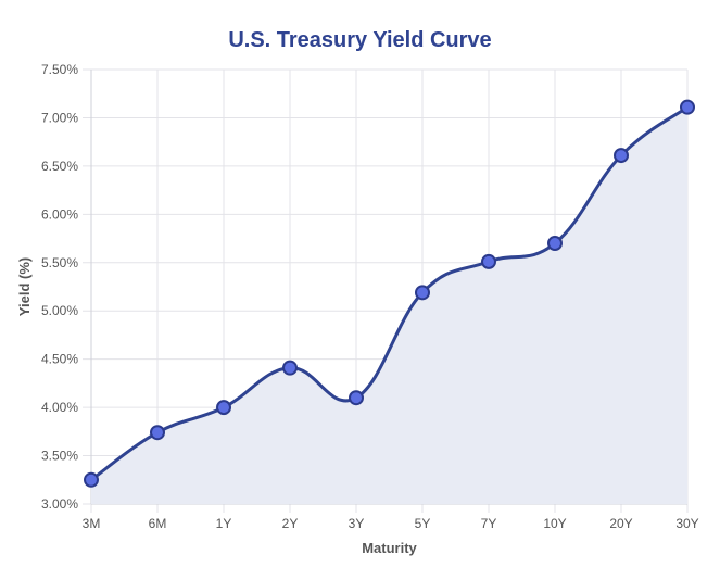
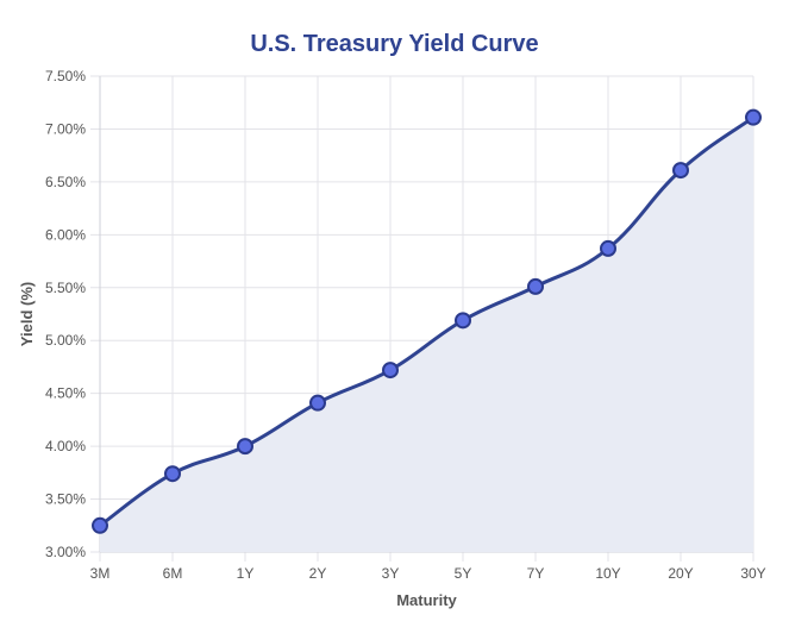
3Y: 4.1% -> 4.7%
10Y: 5.7% -> 5.9%
